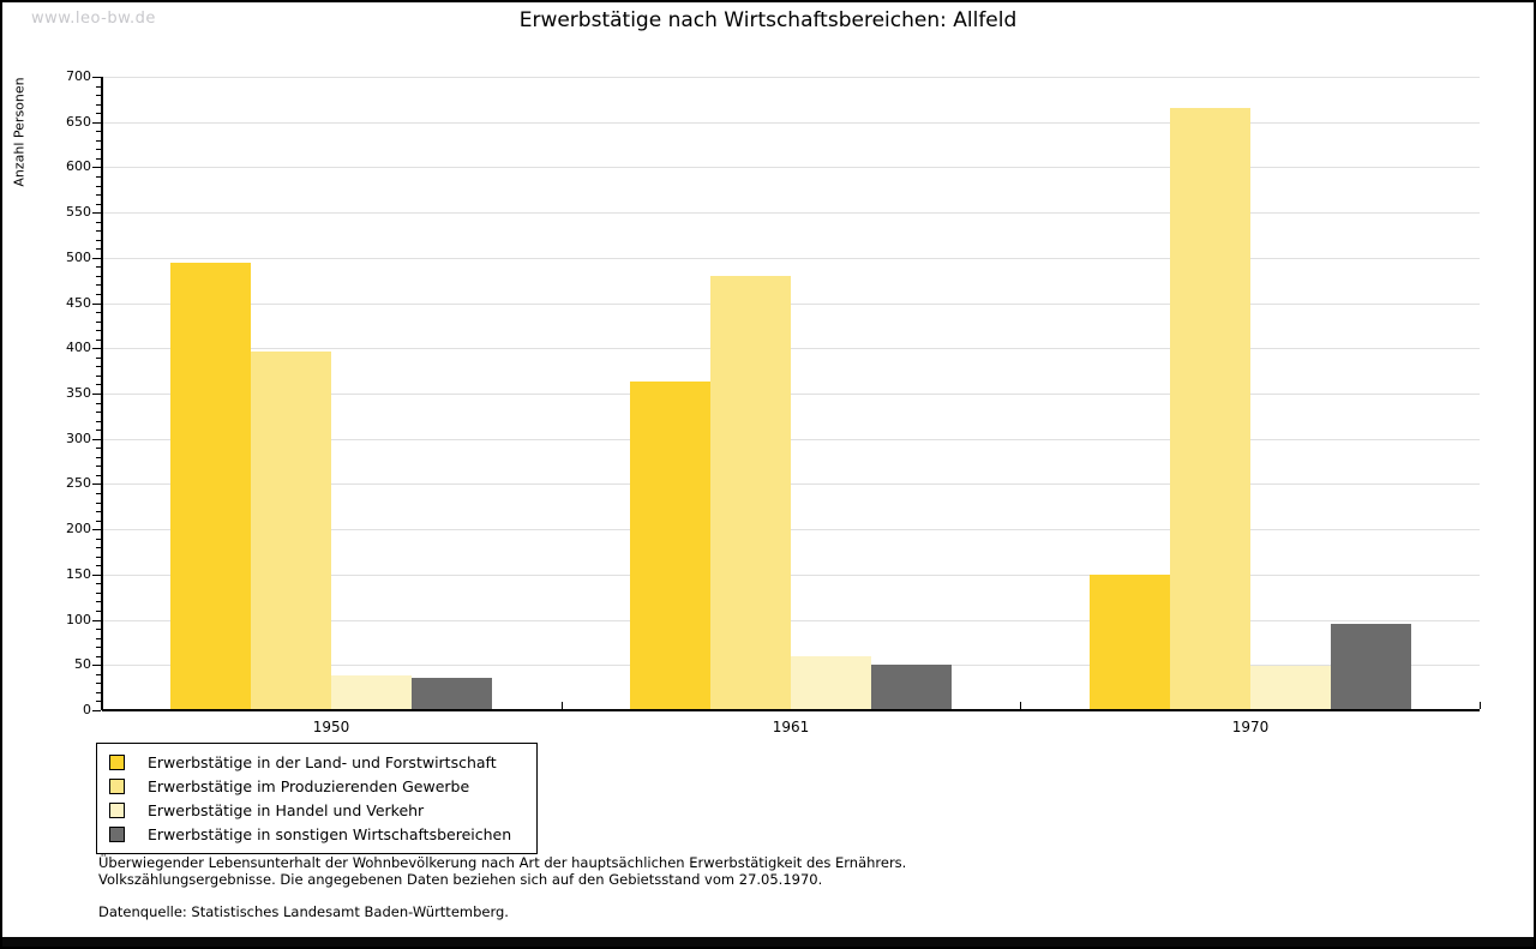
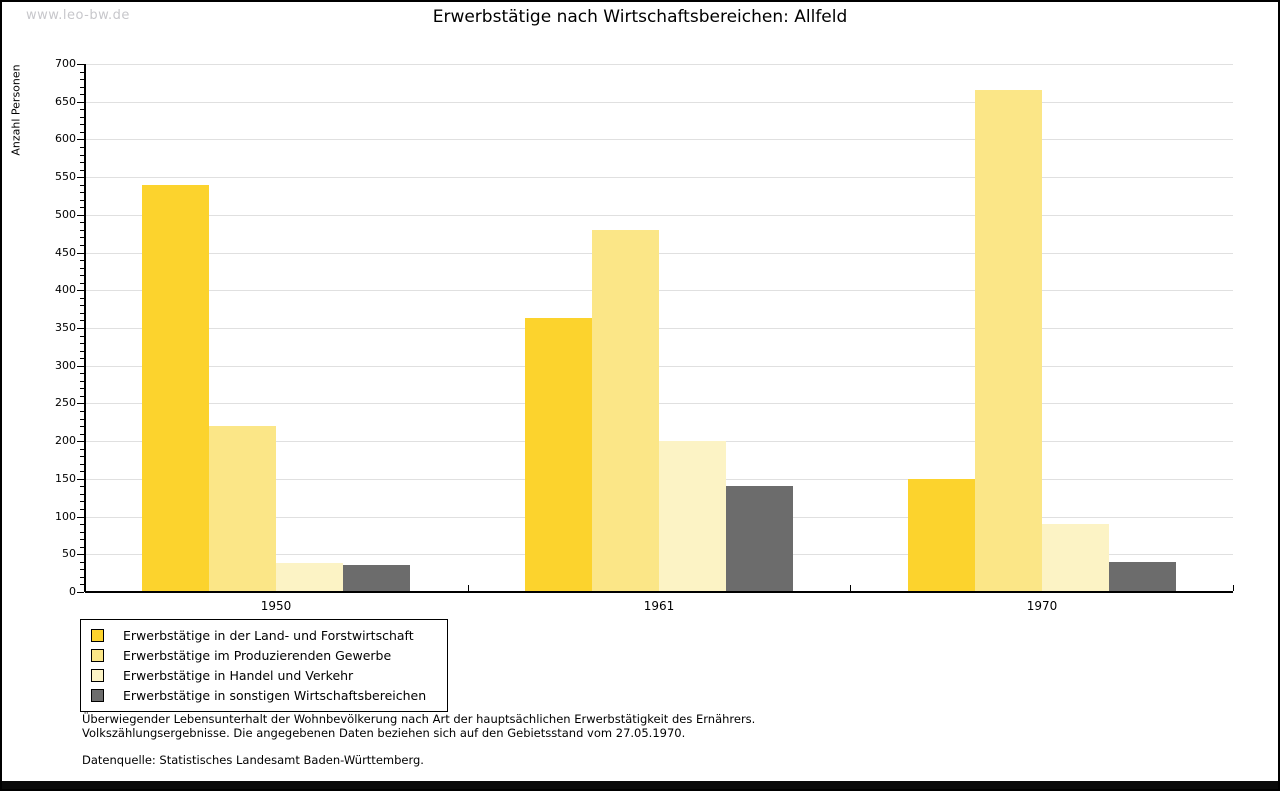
Erwerbstätige in der Land- und Forstwirtschaft/1950: 500 -> 540
Erwerbstätige im Produzierenden Gewerbe/1950: 400 -> 220
Erwerbstätige in Handel und Verkehr/1961: 60 -> 200
Erwerbstätige in sonstigen Wirtschaftsbereichen/1961: 50 -> 140
Erwerbstätige in Handel und Verkehr/1970: 50 -> 90
Erwerbstätige in sonstigen Wirtschaftsbereichen/1970: 100 -> 40
